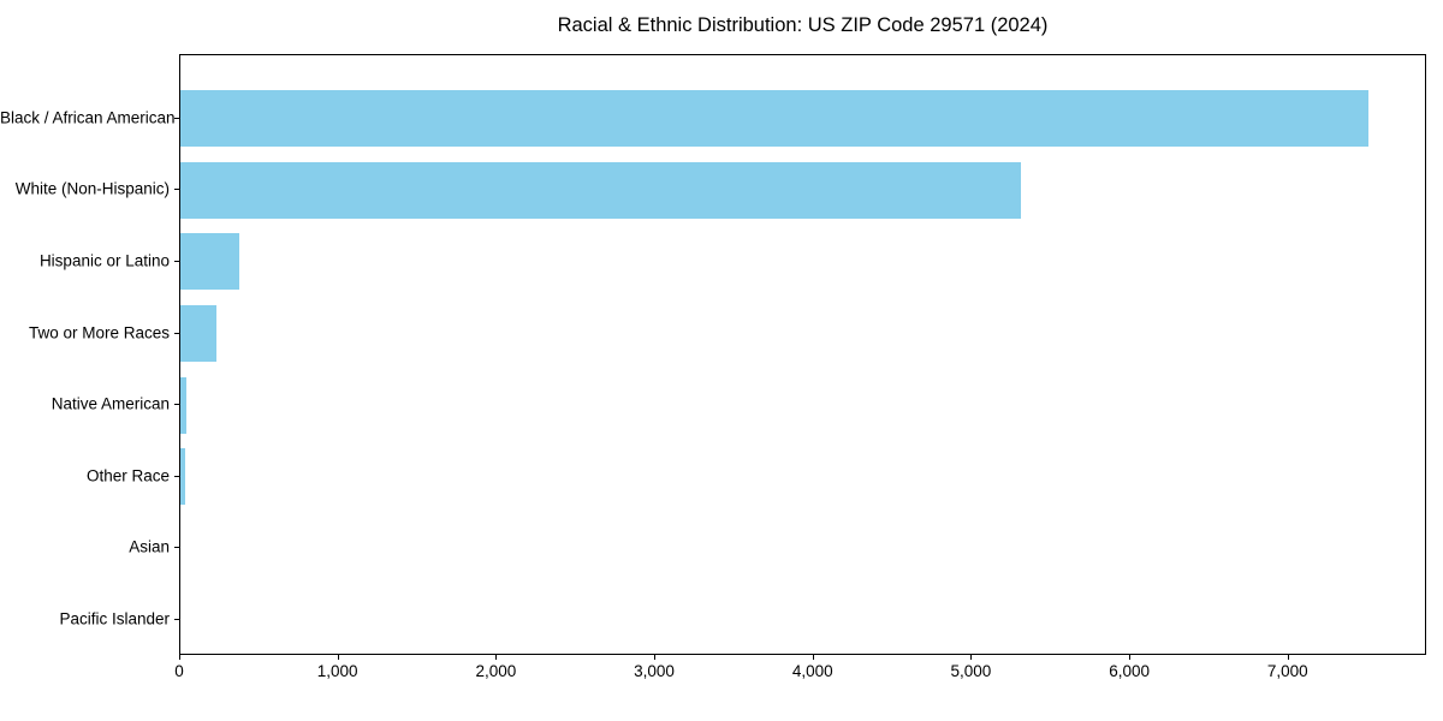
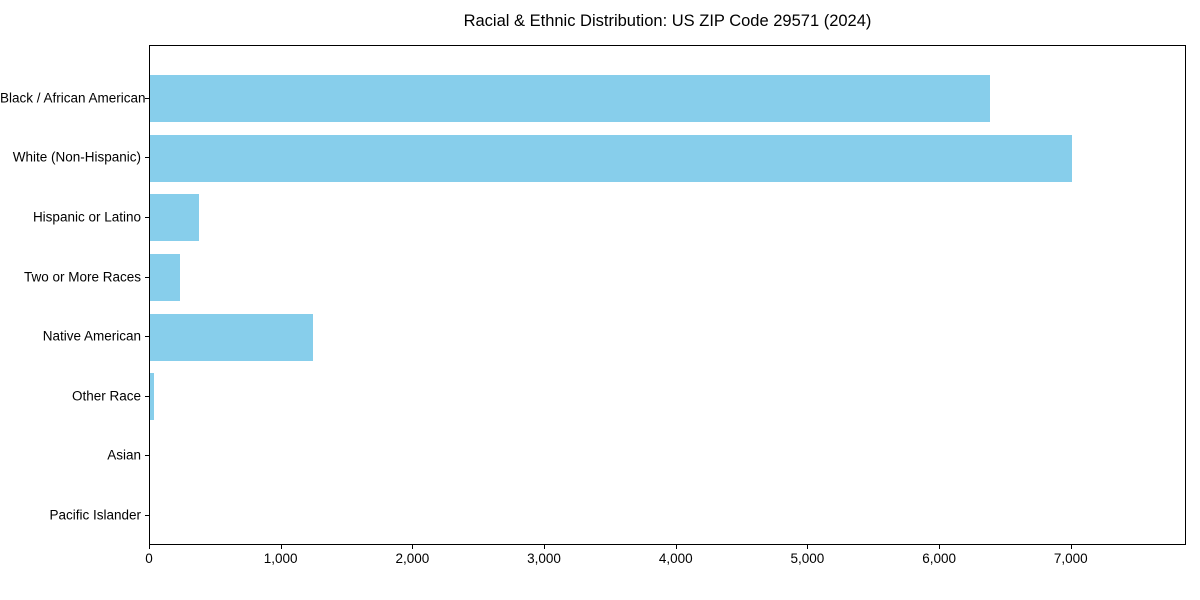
Black / African American: 7500 -> 6380
White (Non-Hispanic): 5310 -> 7000
Native American: 40 -> 1240
